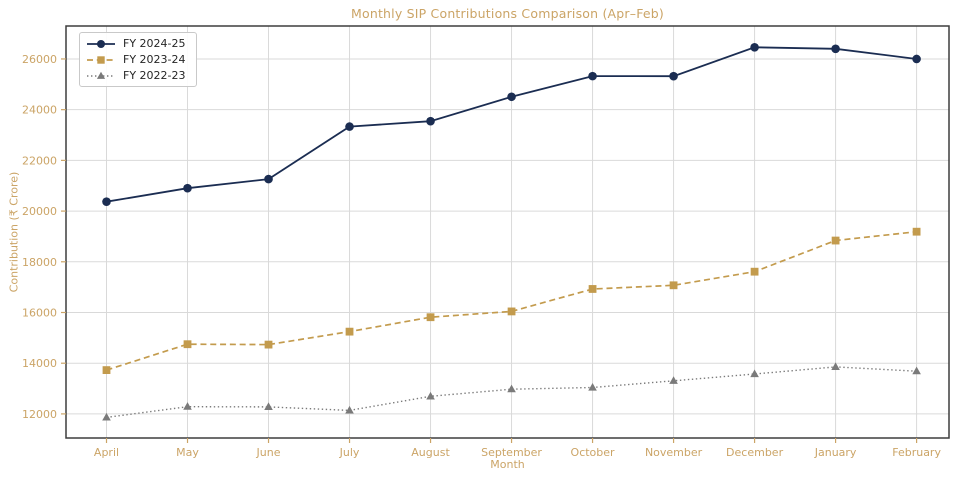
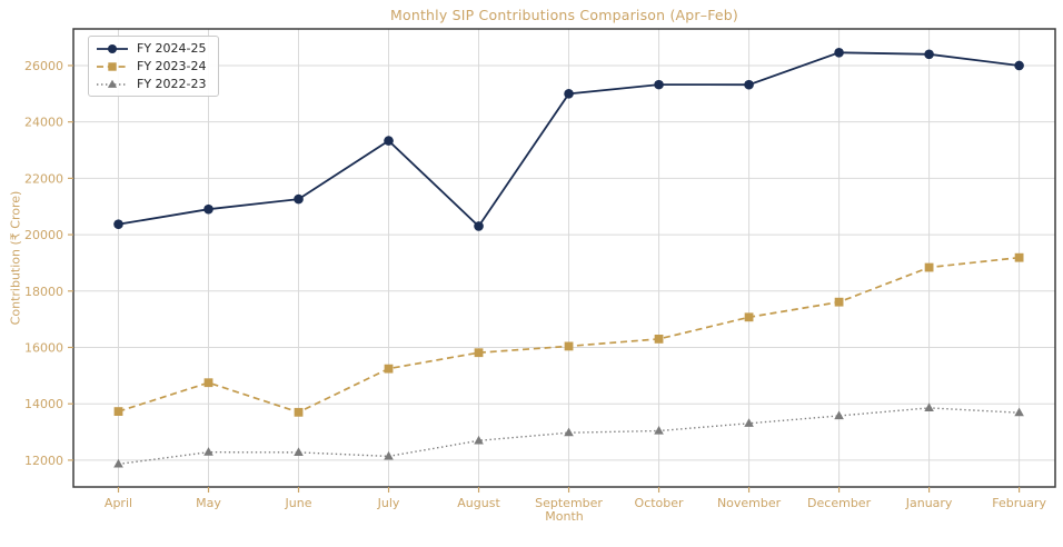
FY 2023-24/June: 14700 -> 13700
FY 2024-25/August: 23500 -> 20300
FY 2024-25/September: 24500 -> 25000
FY 2023-24/October: 16900 -> 16300
